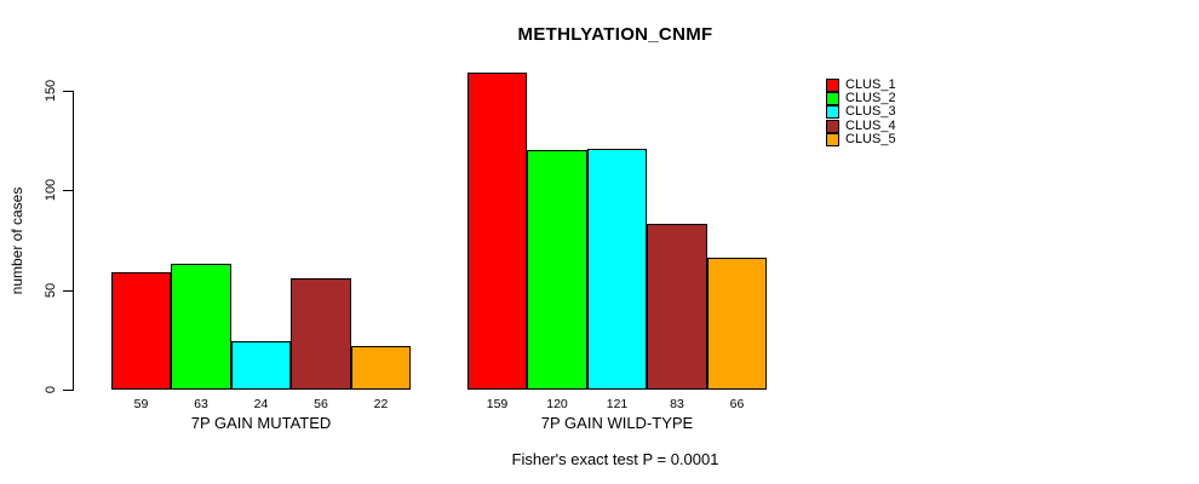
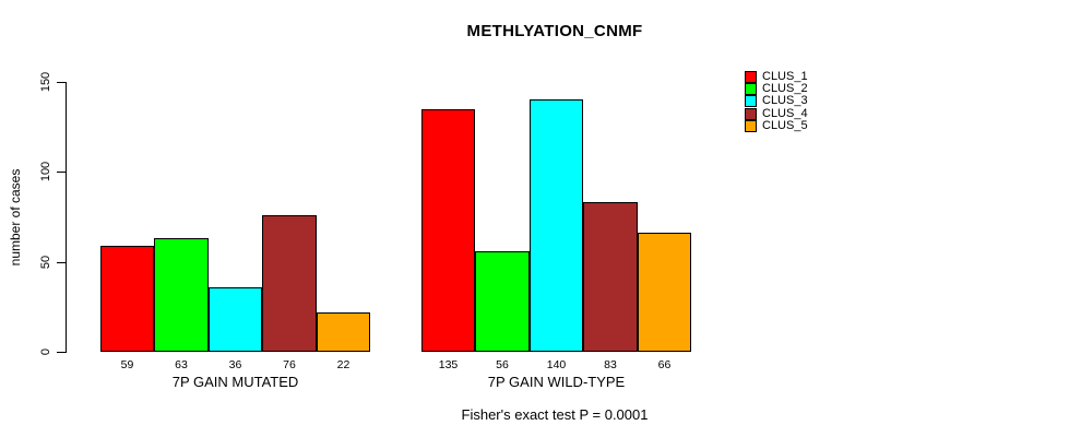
CLUS_3/7P GAIN MUTATED: 24 -> 36
CLUS_4/7P GAIN MUTATED: 56 -> 76
CLUS_1/7P GAIN WILD-TYPE: 159 -> 135
CLUS_2/7P GAIN WILD-TYPE: 120 -> 56
CLUS_3/7P GAIN WILD-TYPE: 121 -> 140
